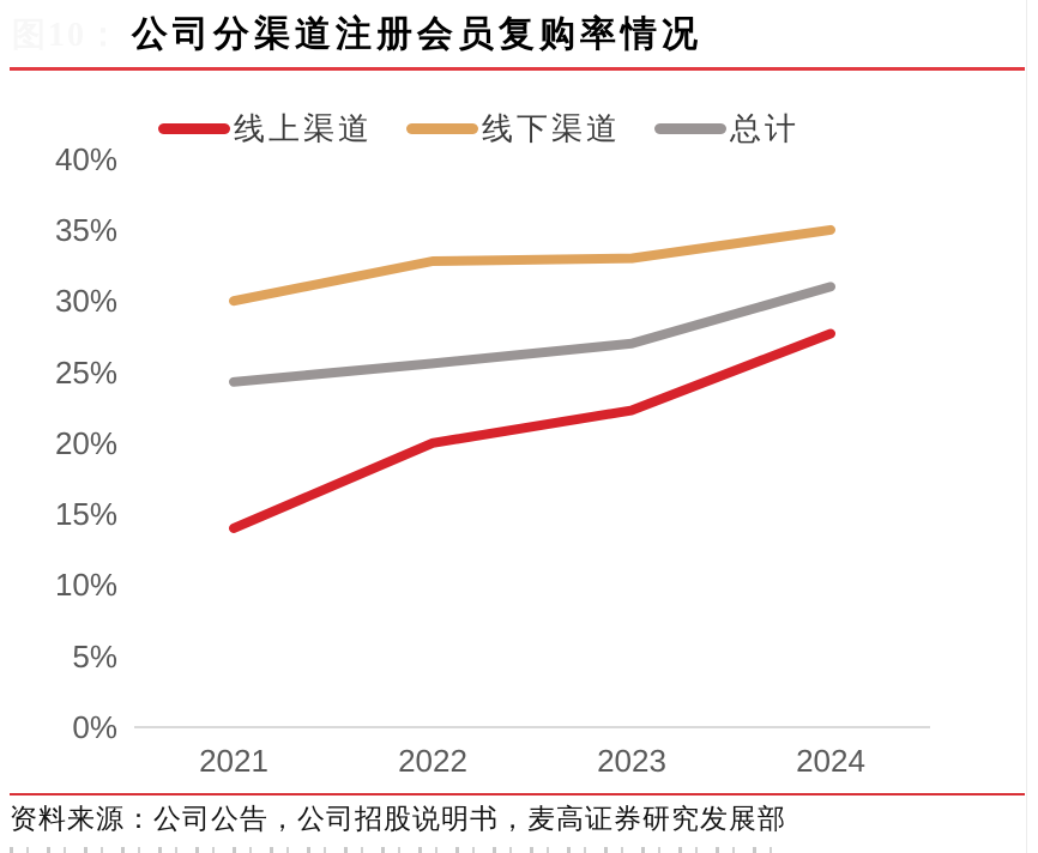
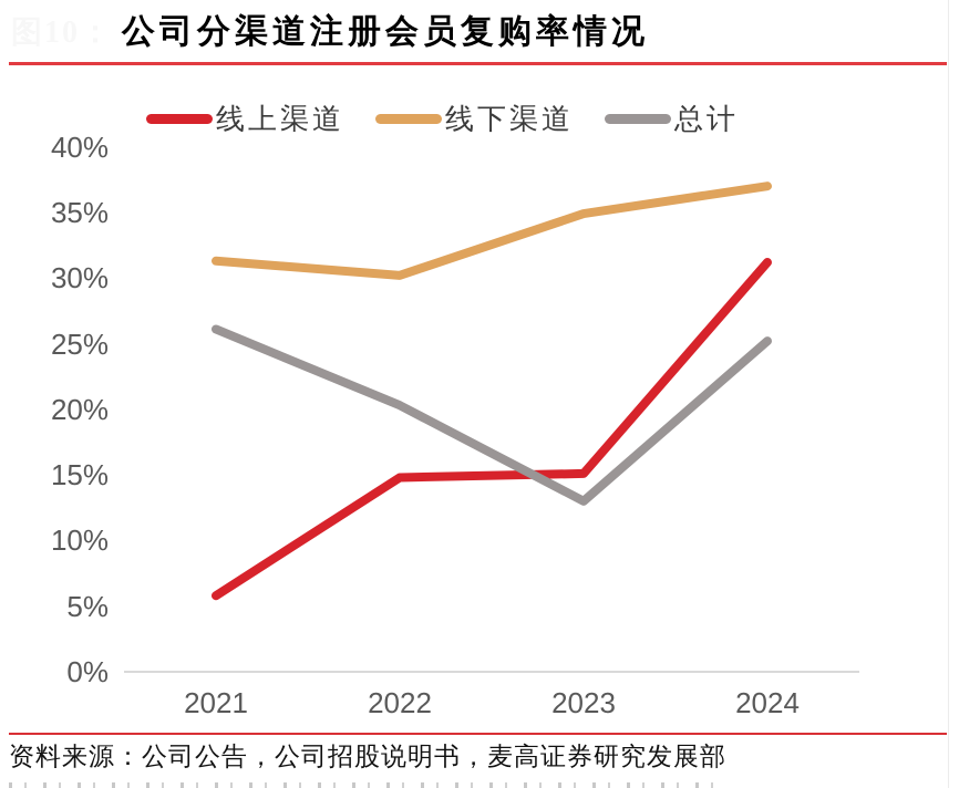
线上渠道/2021: 14.0% -> 5.8%
线下渠道/2021: 30.0% -> 31.3%
总计/2021: 24.3% -> 26.1%
线上渠道/2022: 20.0% -> 14.8%
线下渠道/2022: 32.8% -> 30.2%
总计/2022: 25.6% -> 20.3%
线上渠道/2023: 22.3% -> 15.1%
线下渠道/2023: 33.0% -> 34.9%
总计/2023: 27.0% -> 13.0%
线上渠道/2024: 27.7% -> 31.2%
线下渠道/2024: 35.0% -> 37.0%
总计/2024: 31.0% -> 25.2%
